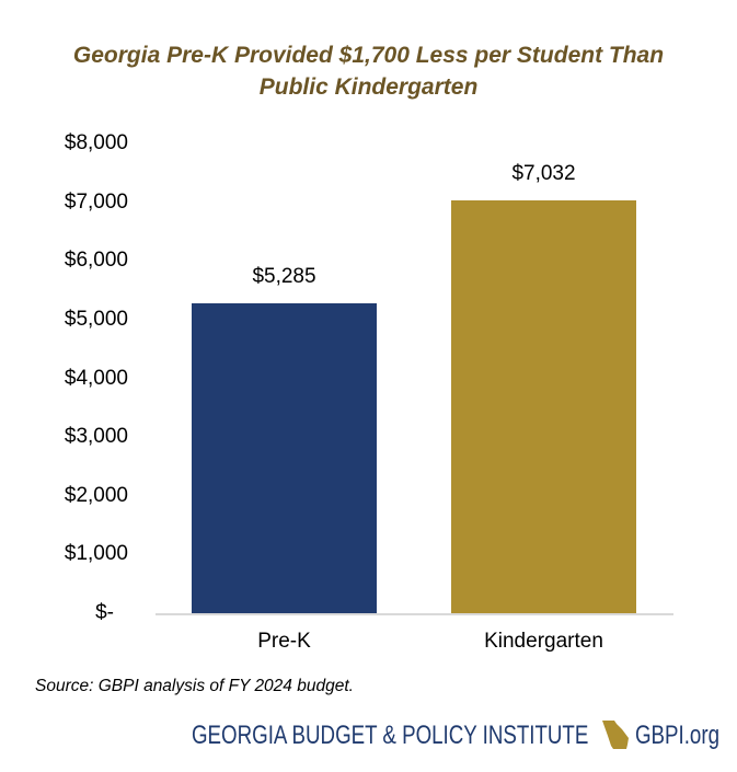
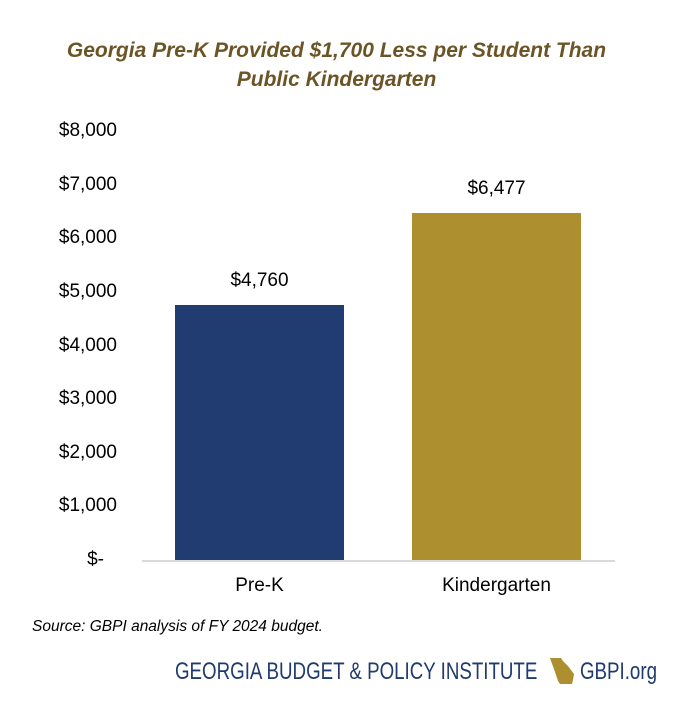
Pre-K: $5,285 -> $4,760
Kindergarten: $7,032 -> $6,477
